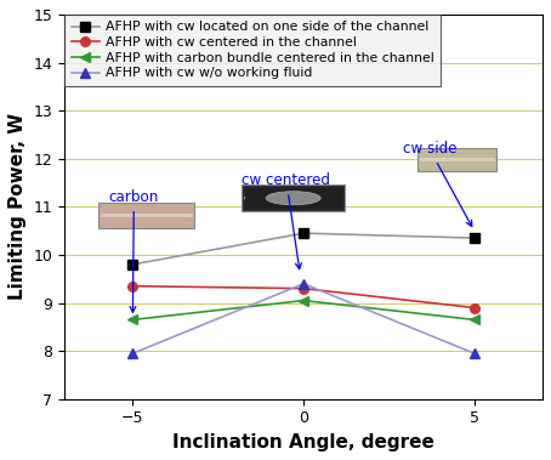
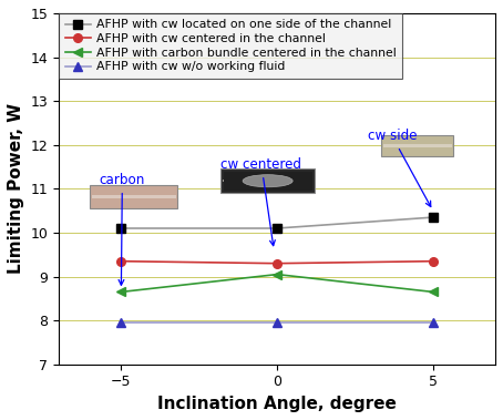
AFHP with cw located on one side of the channel/−5: 9.80 -> 10.10
AFHP with cw located on one side of the channel/0: 10.45 -> 10.10
AFHP with cw w/o working fluid/0: 9.40 -> 7.95
AFHP with cw centered in the channel/5: 8.90 -> 9.35
